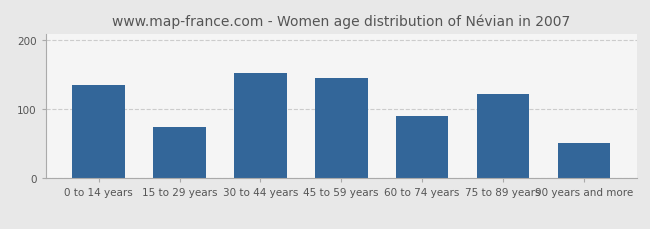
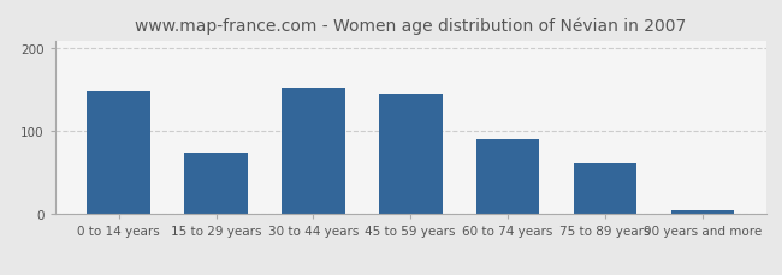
0 to 14 years: 136 -> 148
75 to 89 years: 122 -> 62
90 years and more: 52 -> 5
